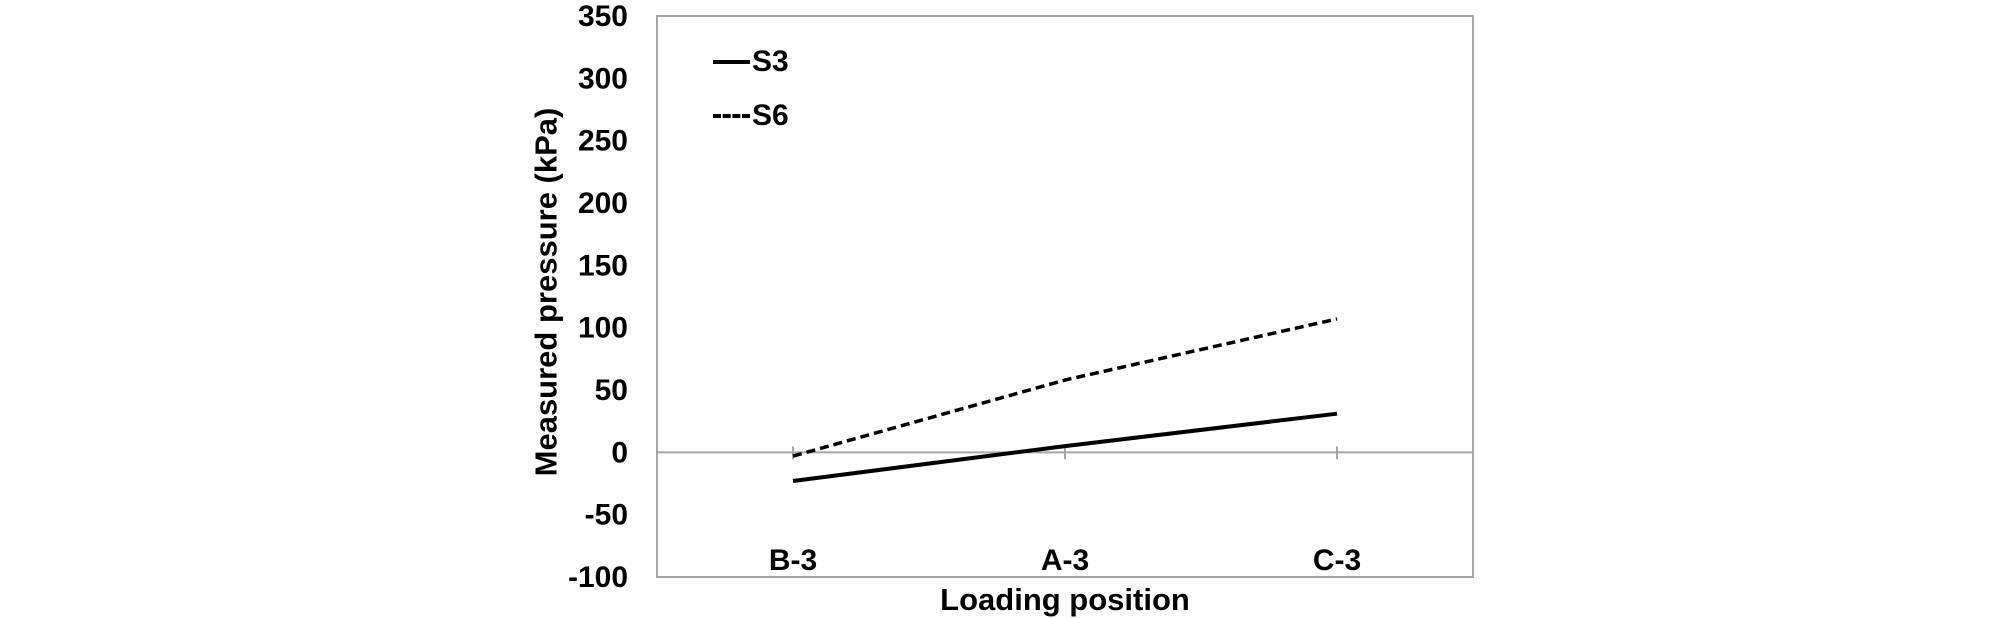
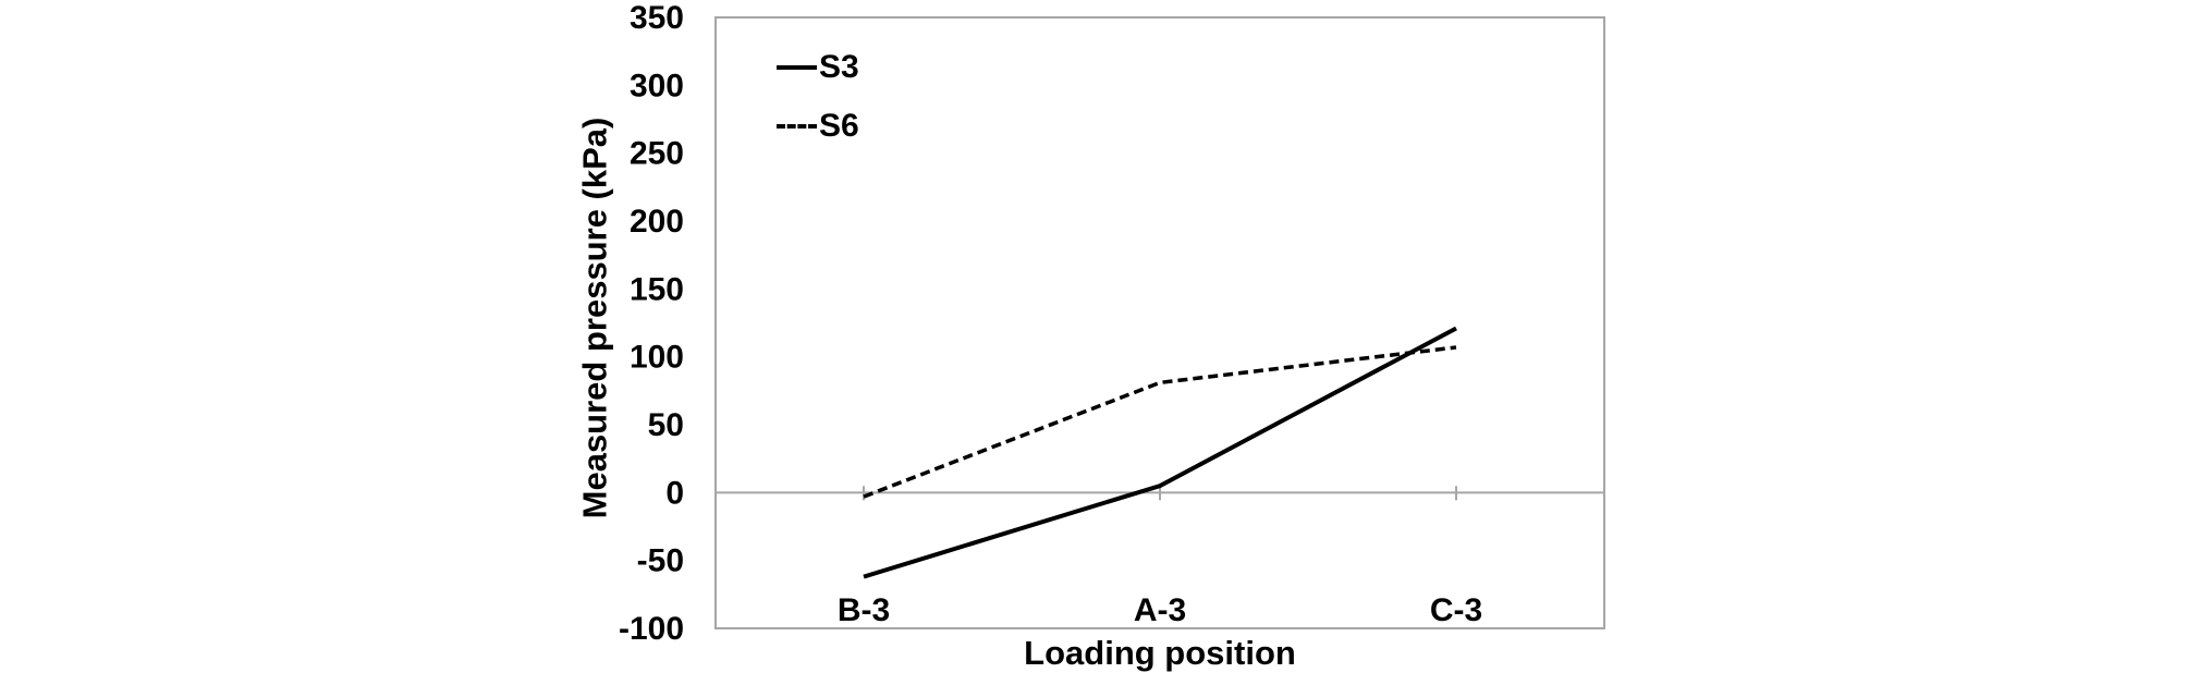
S3/B-3: -23 -> -62
S6/A-3: 58 -> 81
S3/C-3: 31 -> 121
